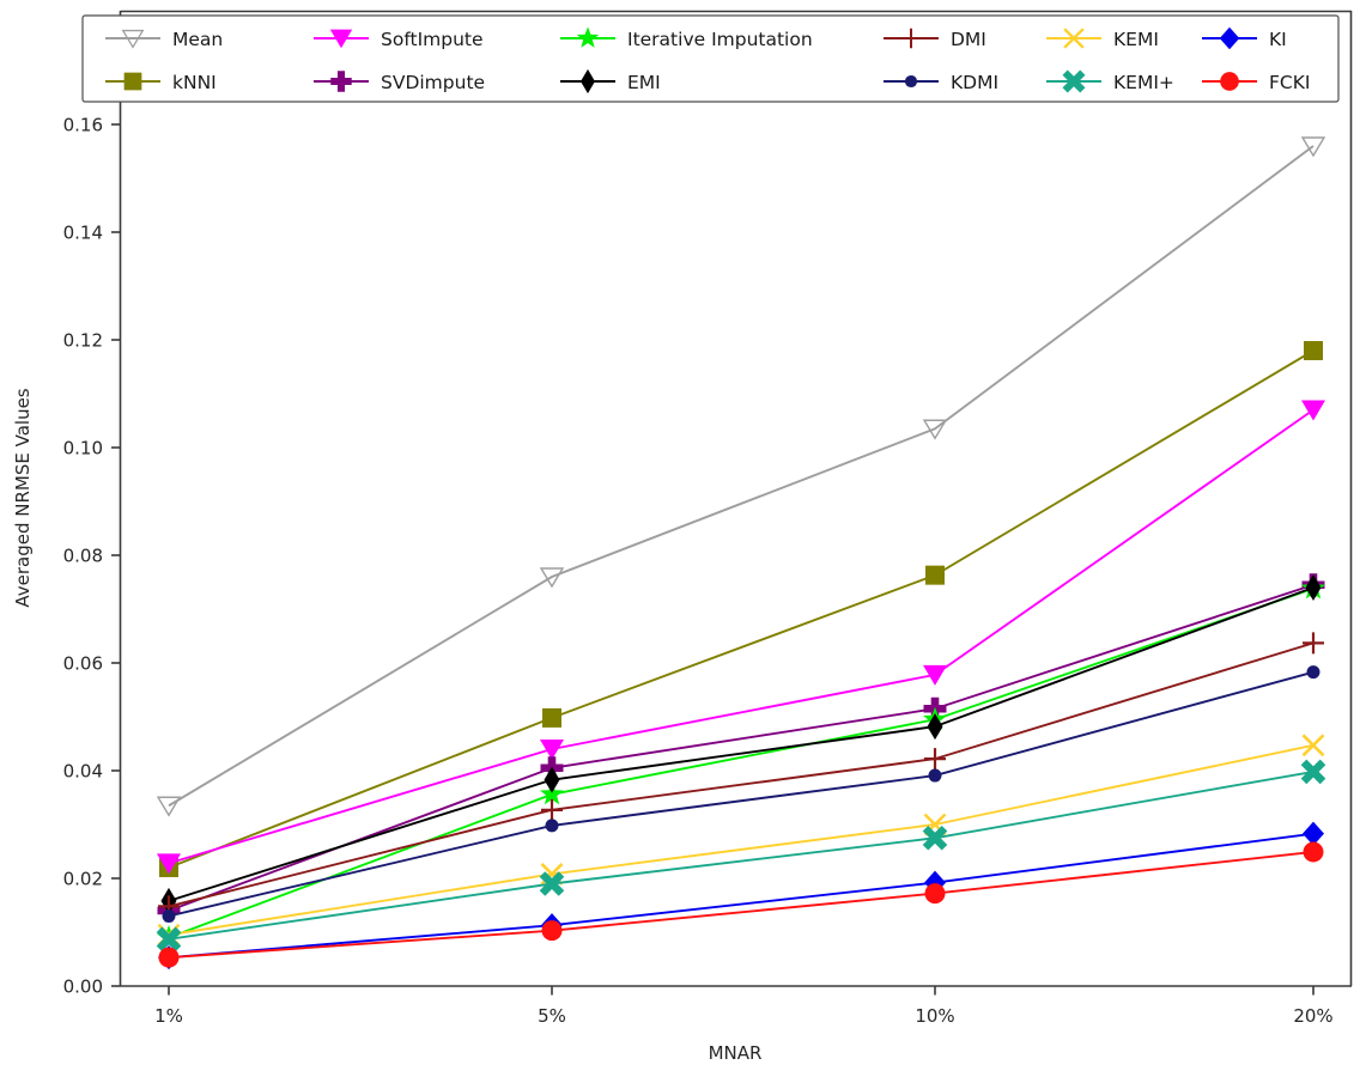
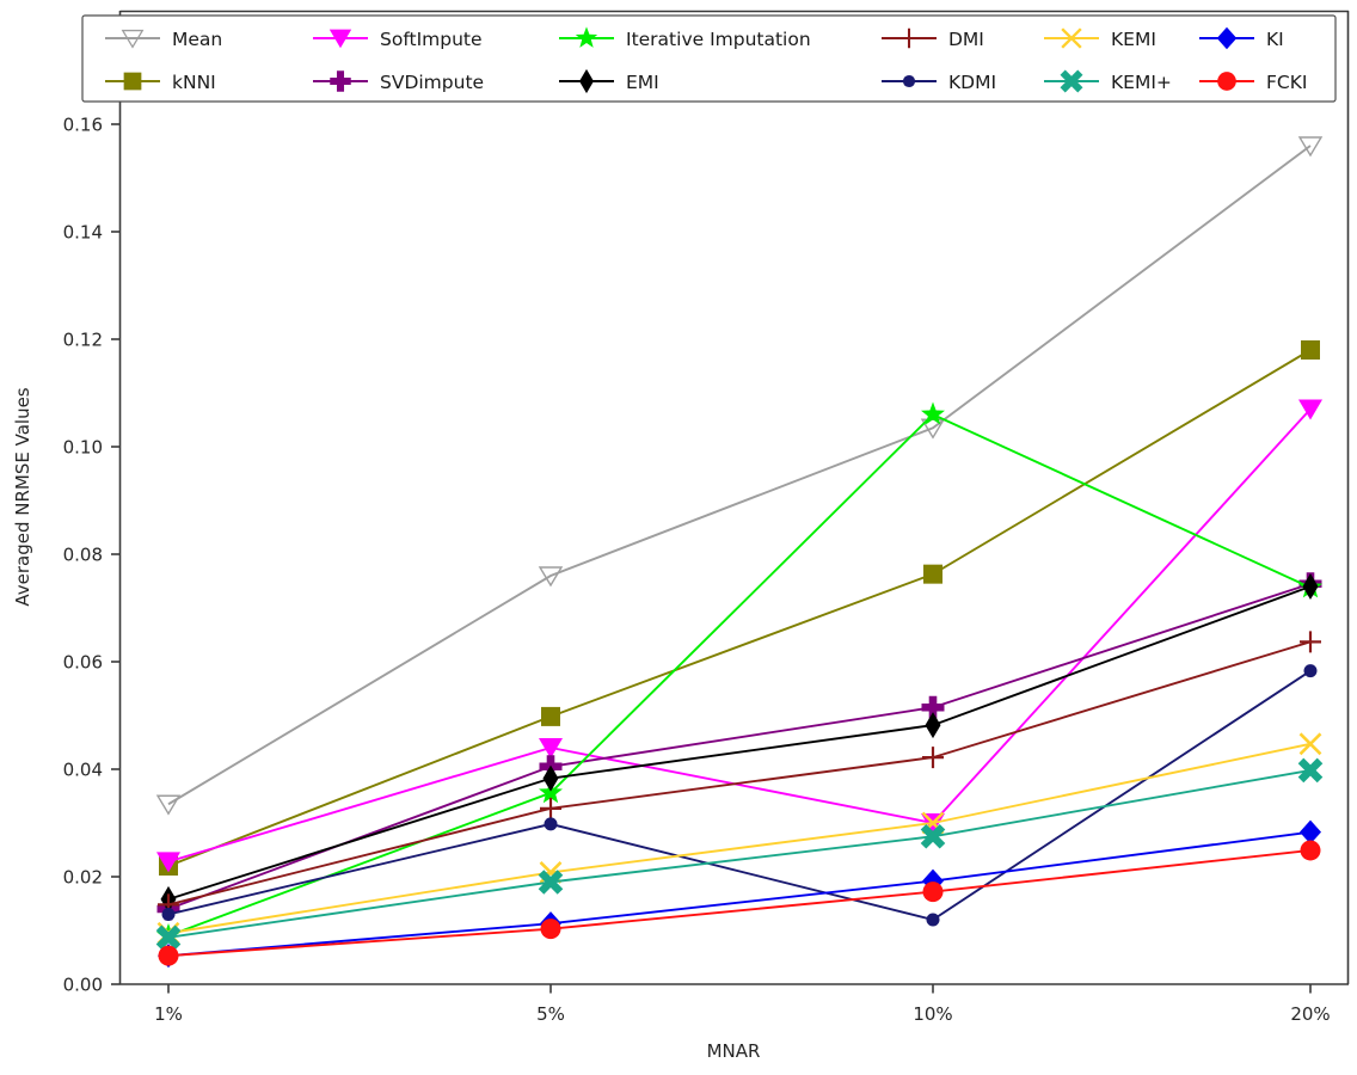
SoftImpute/10%: 0.058 -> 0.030
Iterative Imputation/10%: 0.050 -> 0.106
KDMI/10%: 0.039 -> 0.012
